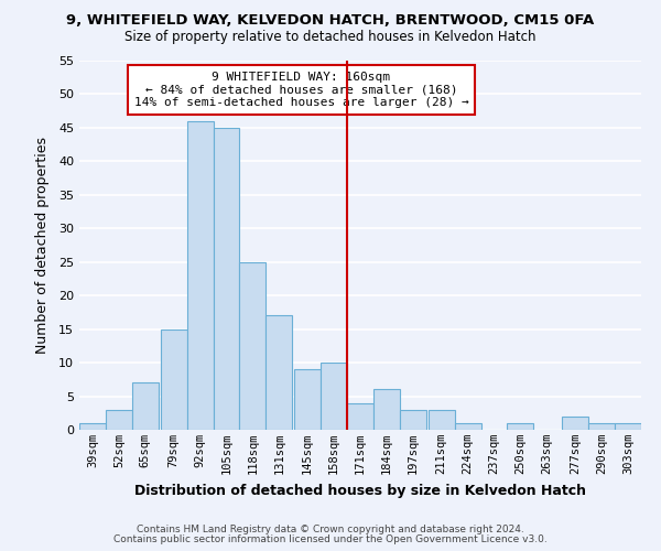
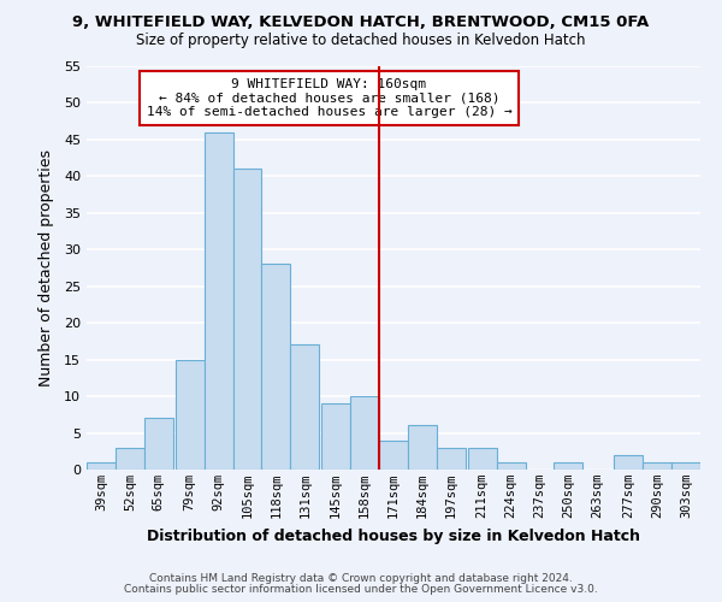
105sqm: 45 -> 41
118sqm: 25 -> 28
